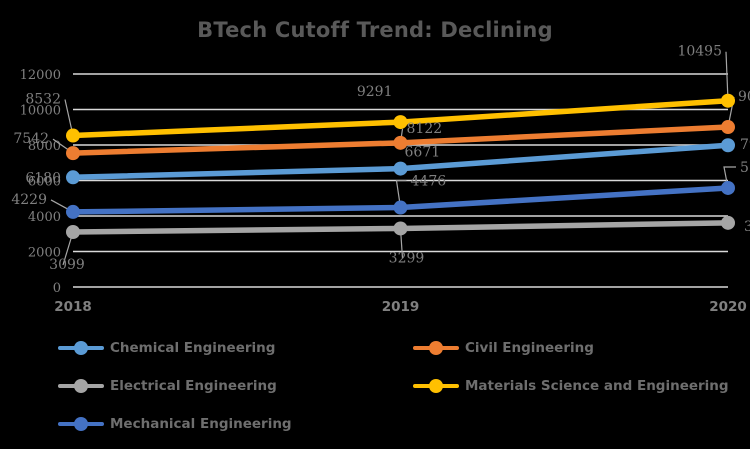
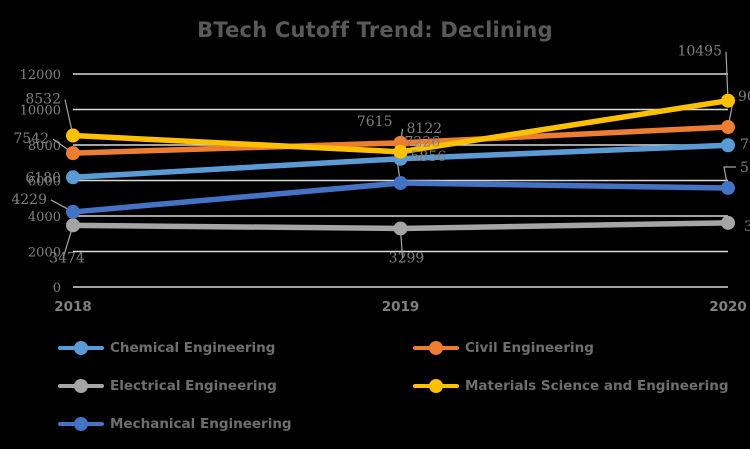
Electrical Engineering/2018: 3099 -> 3474
Chemical Engineering/2019: 6671 -> 7226
Materials Science and Engineering/2019: 9291 -> 7615
Mechanical Engineering/2019: 4476 -> 5856
